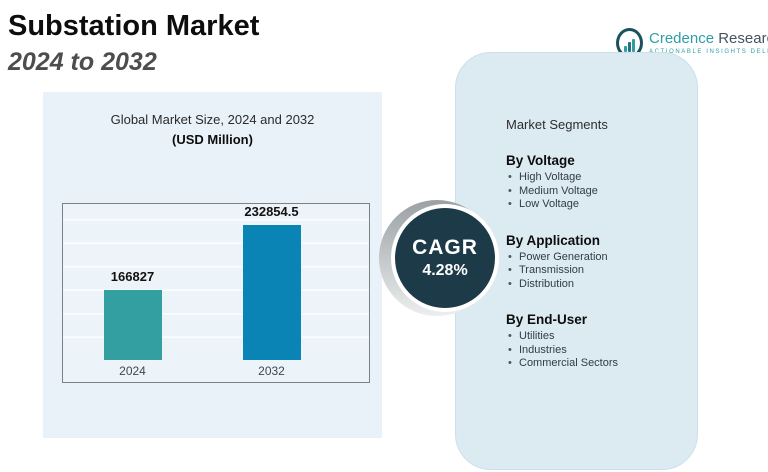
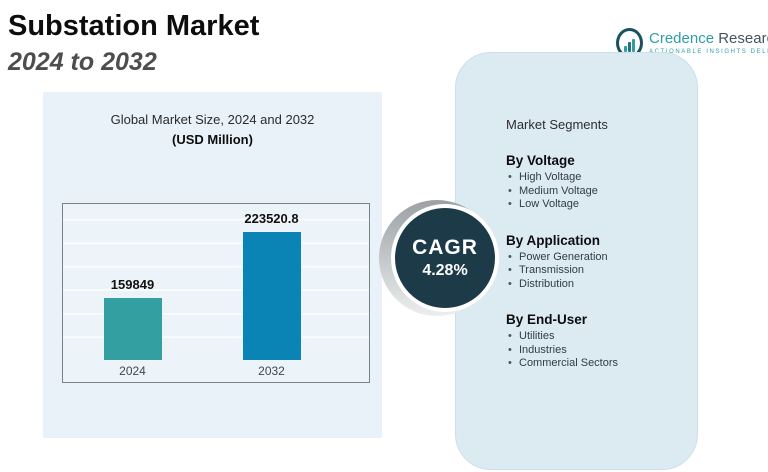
2024: 166827 -> 159849
2032: 232854.5 -> 223520.8
